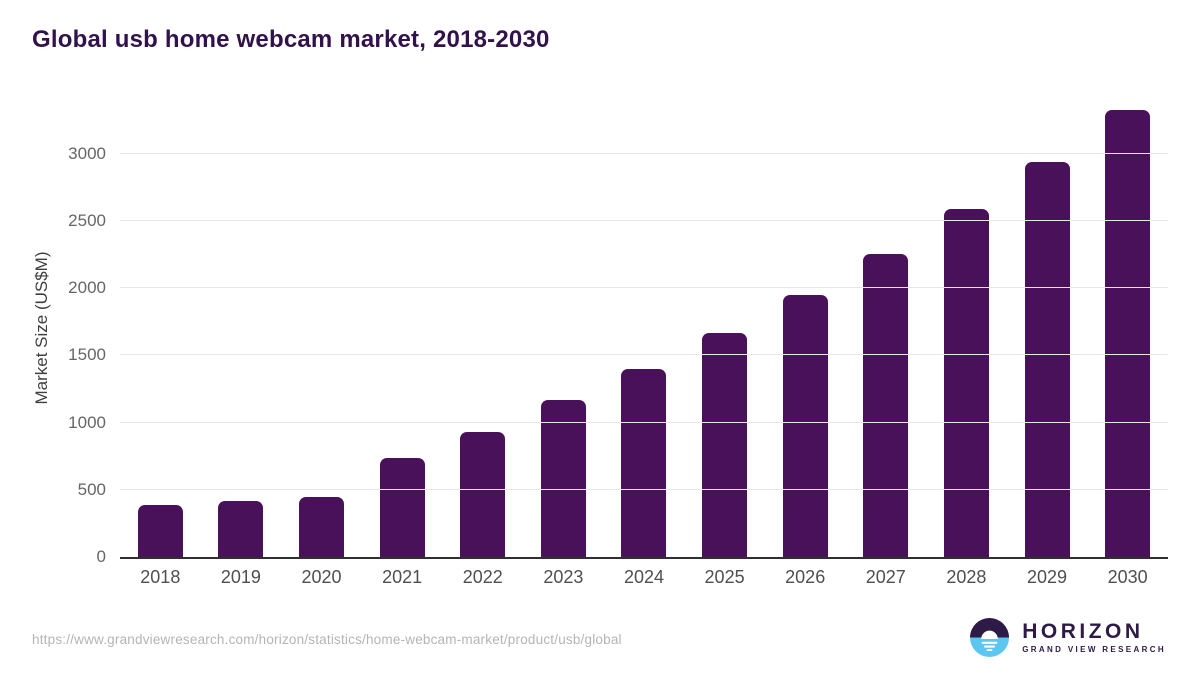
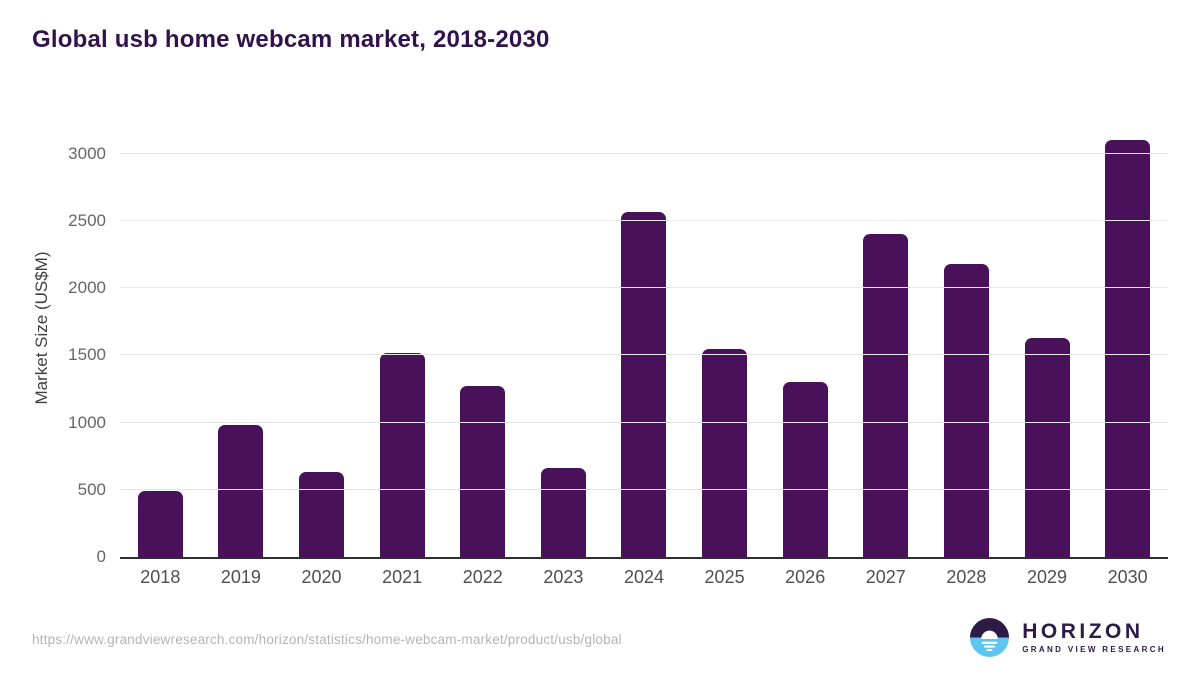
2018: 380 -> 490
2019: 420 -> 980
2020: 450 -> 630
2021: 730 -> 1520
2022: 930 -> 1270
2023: 1170 -> 660
2024: 1400 -> 2570
2025: 1660 -> 1550
2026: 1950 -> 1300
2027: 2250 -> 2400
2028: 2590 -> 2180
2029: 2940 -> 1630
2030: 3320 -> 3100
